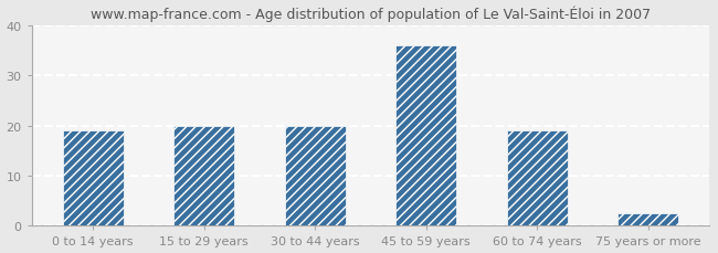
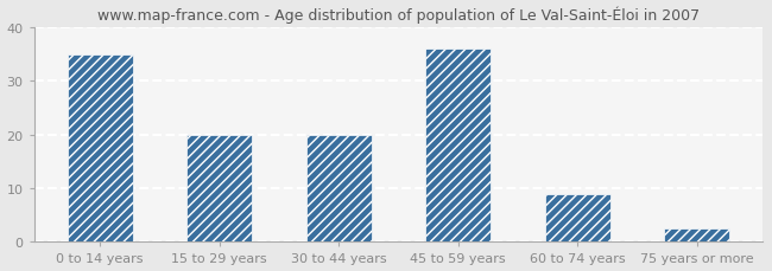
0 to 14 years: 19.0 -> 35.0
60 to 74 years: 19.0 -> 9.0
